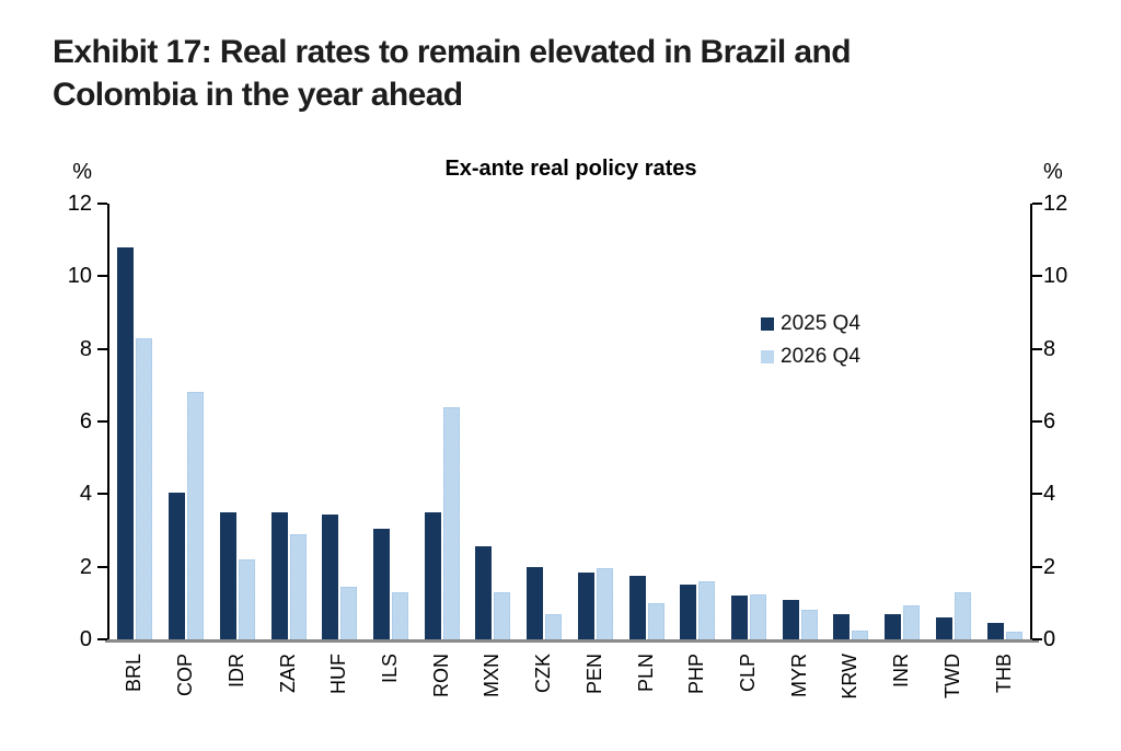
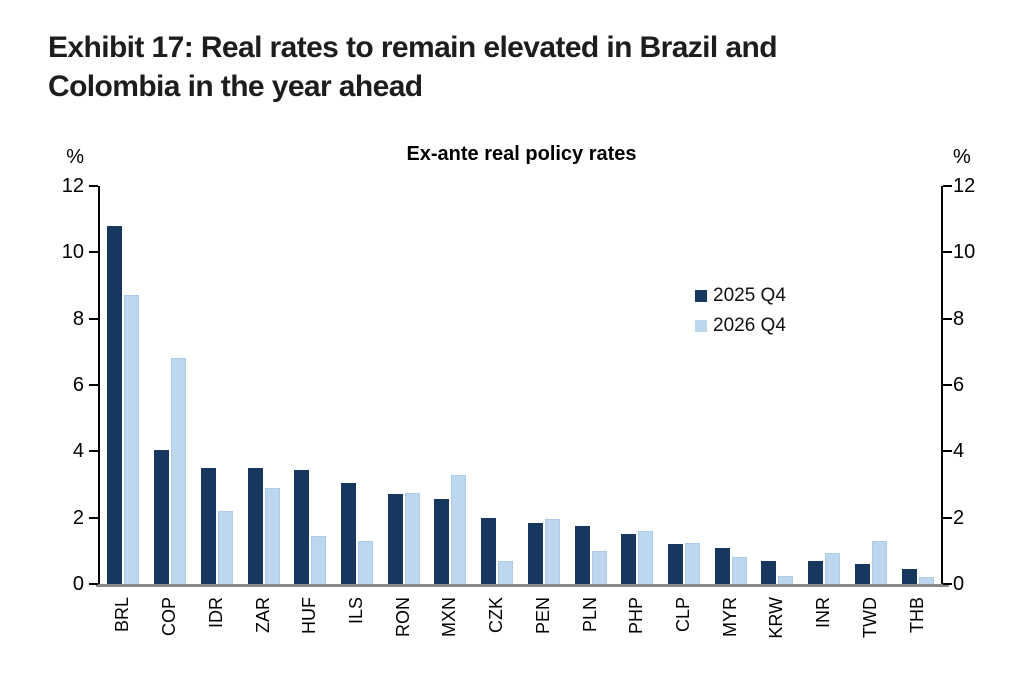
2026 Q4/BRL: 8.3 -> 8.7
2025 Q4/RON: 3.5 -> 2.7
2026 Q4/RON: 6.4 -> 2.8
2026 Q4/MXN: 1.3 -> 3.3
